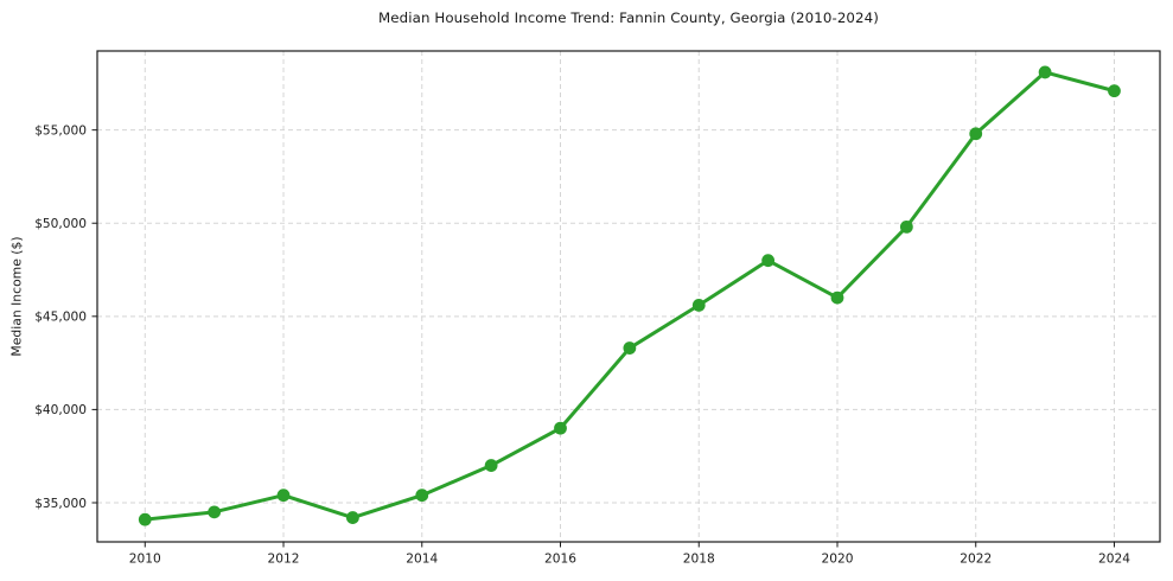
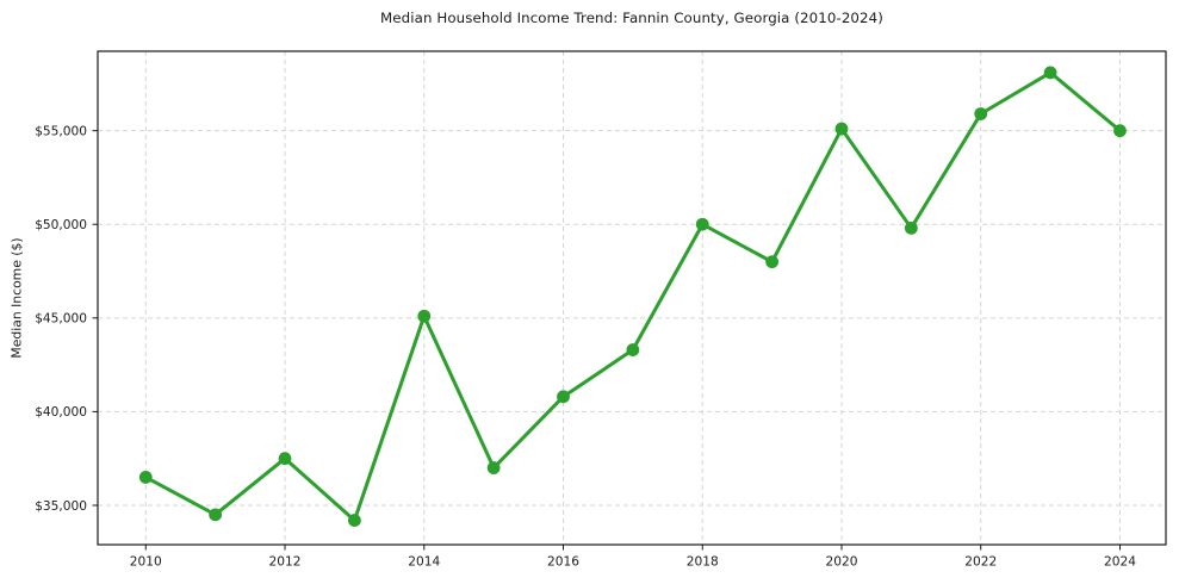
2010: $34100 -> $36500
2012: $35400 -> $37500
2014: $35400 -> $45100
2016: $39000 -> $40800
2018: $45600 -> $50000
2020: $46000 -> $55100
2022: $54800 -> $55900
2024: $57100 -> $55000
